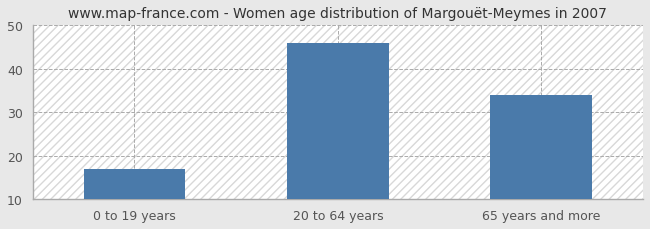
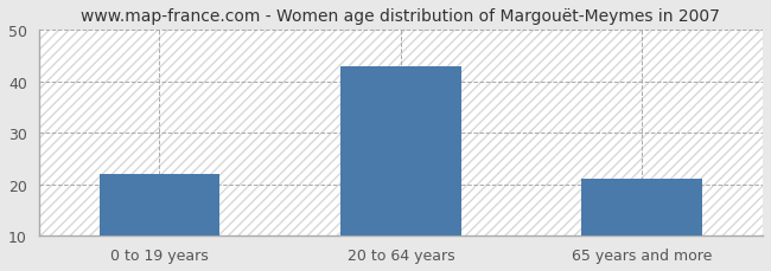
0 to 19 years: 17 -> 22
20 to 64 years: 46 -> 43
65 years and more: 34 -> 21
